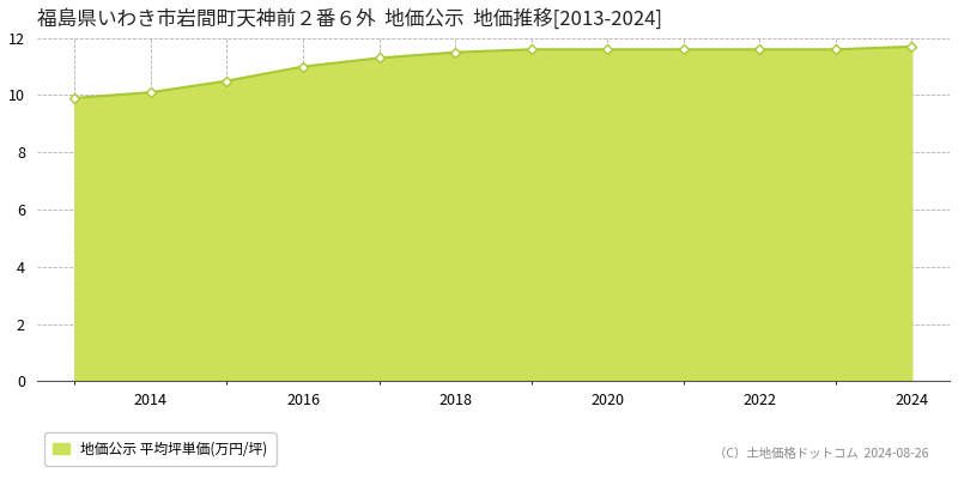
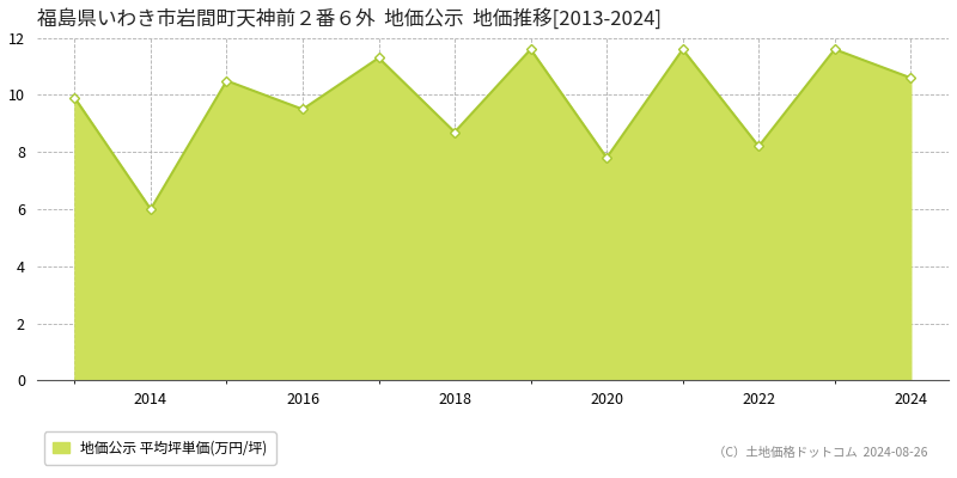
2014: 10.1 -> 6.0
2016: 11.0 -> 9.5
2018: 11.5 -> 8.7
2020: 11.6 -> 7.8
2022: 11.6 -> 8.2
2024: 11.7 -> 10.6
